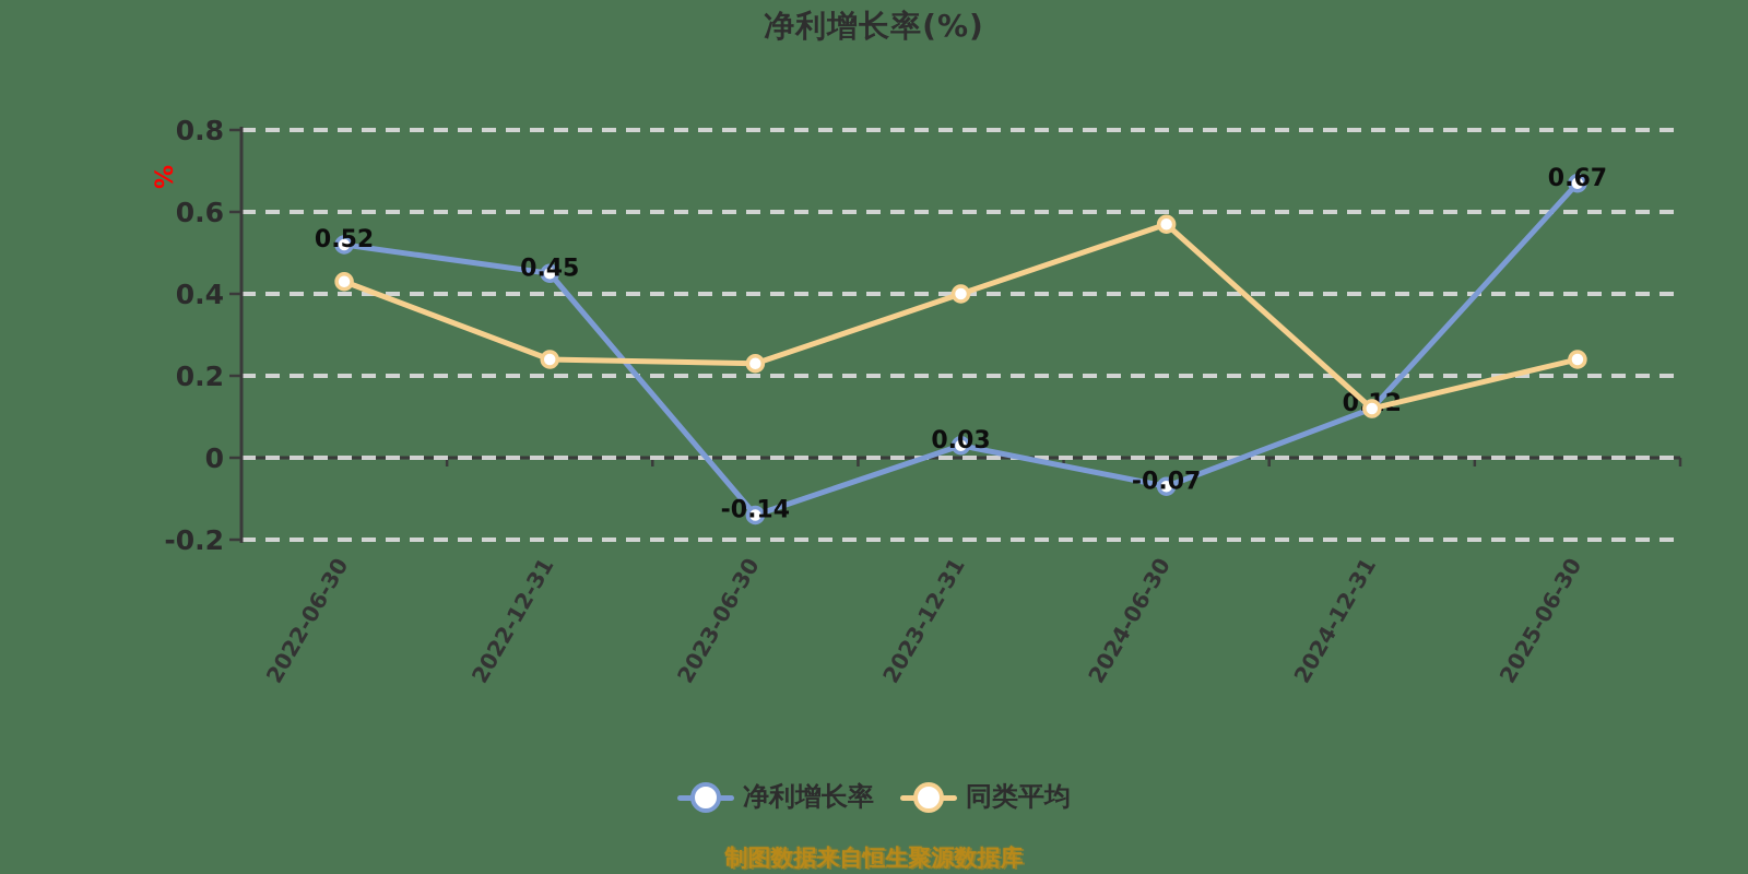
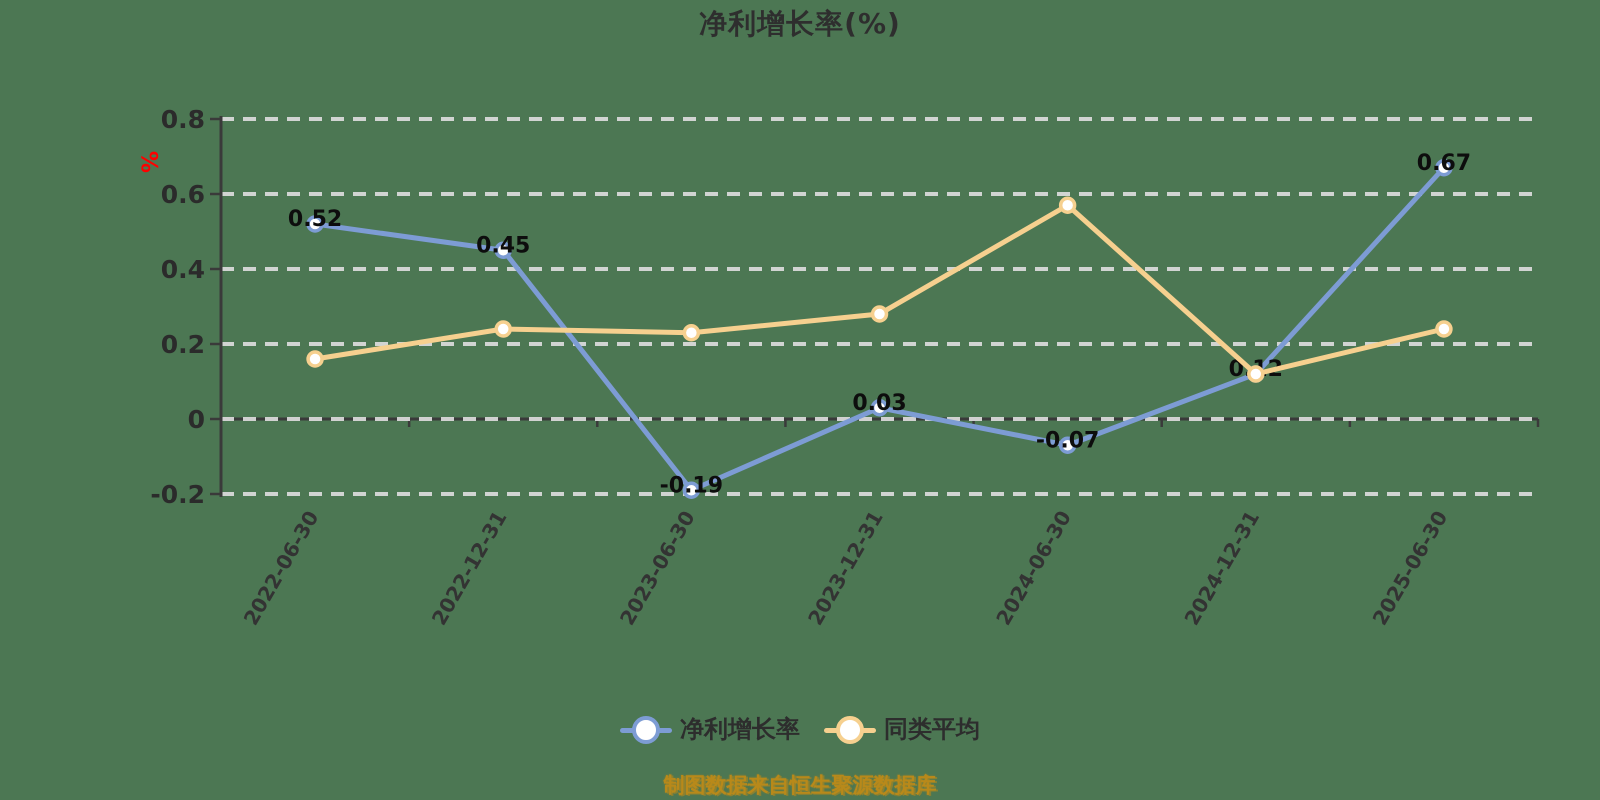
同类平均/2022-06-30: 0.43 -> 0.16
净利增长率/2023-06-30: -0.14 -> -0.19
同类平均/2023-12-31: 0.40 -> 0.28
